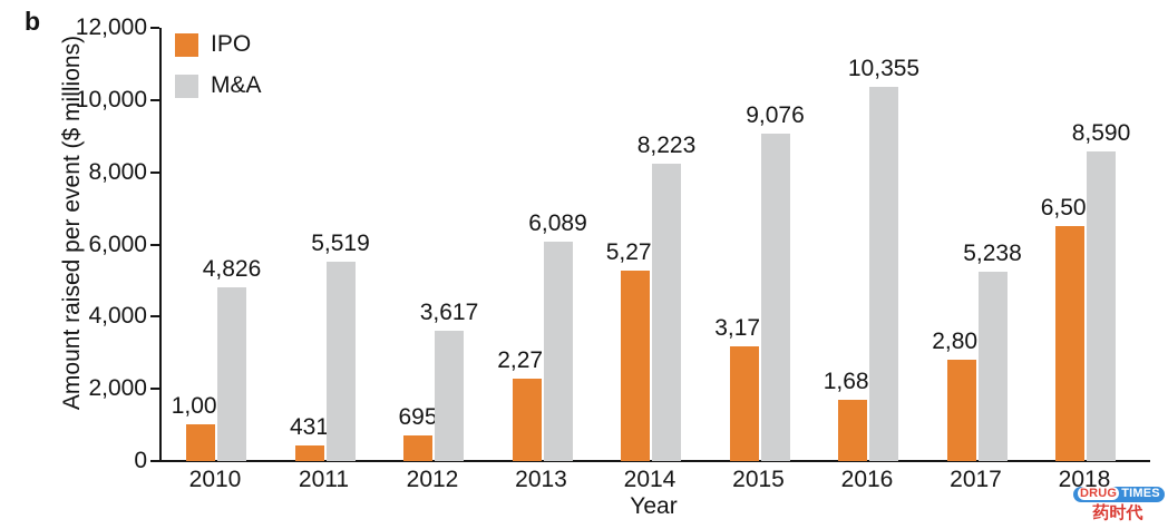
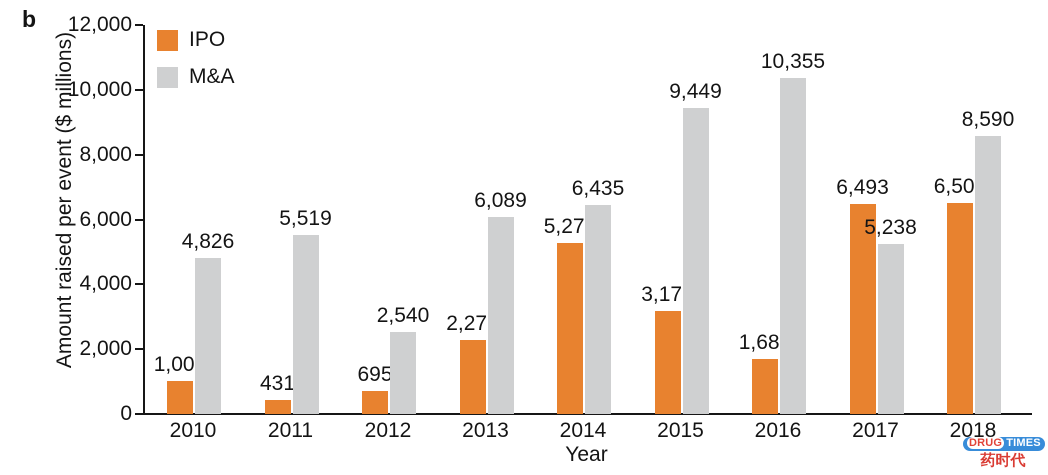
M&A/2012: 3,617 -> 2,540
M&A/2014: 8,223 -> 6,435
M&A/2015: 9,076 -> 9,449
IPO/2017: 2,806 -> 6,493
